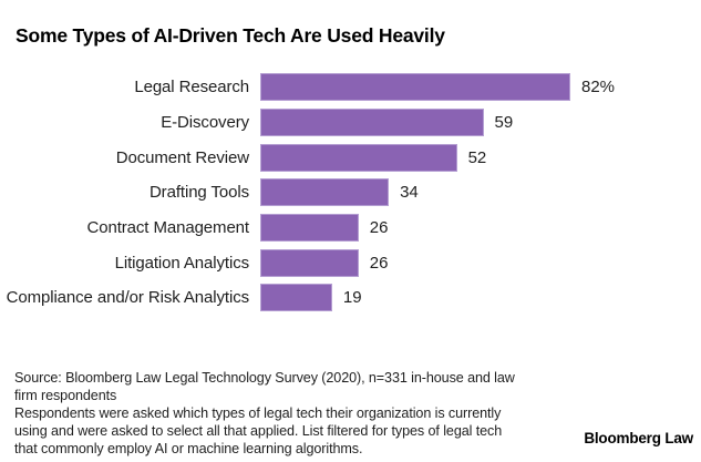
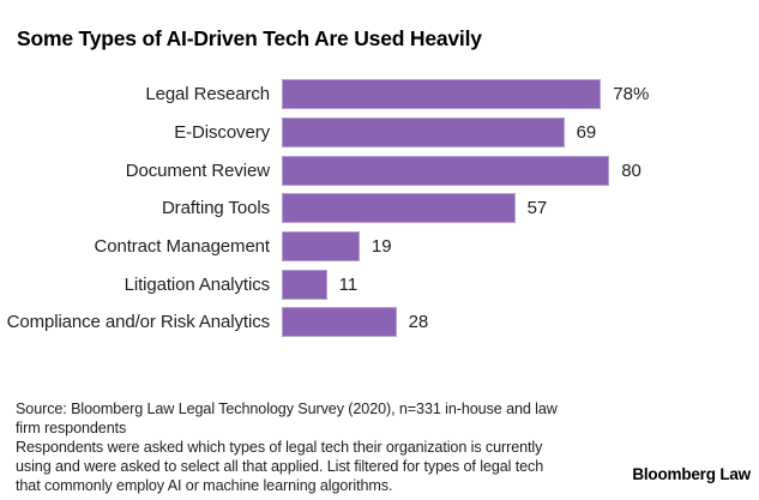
Legal Research: 82% -> 78%
E-Discovery: 59 -> 69
Document Review: 52 -> 80
Drafting Tools: 34 -> 57
Contract Management: 26 -> 19
Litigation Analytics: 26 -> 11
Compliance and/or Risk Analytics: 19 -> 28
